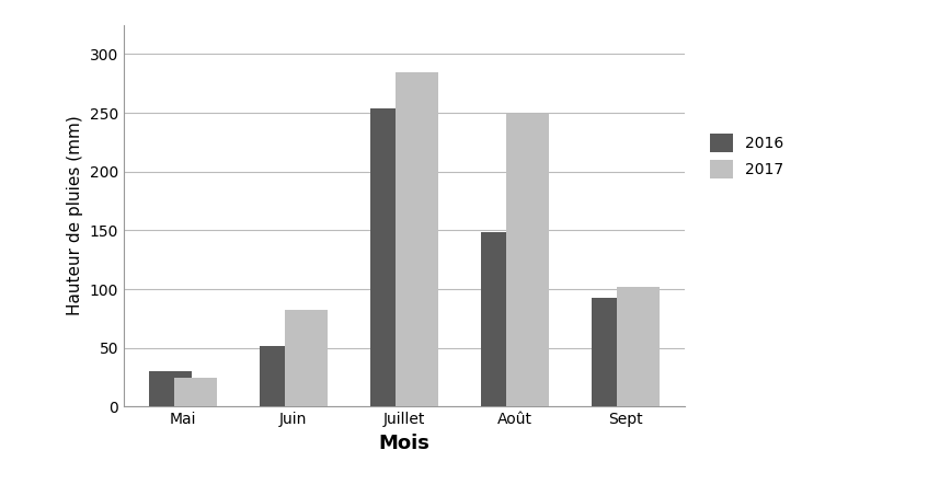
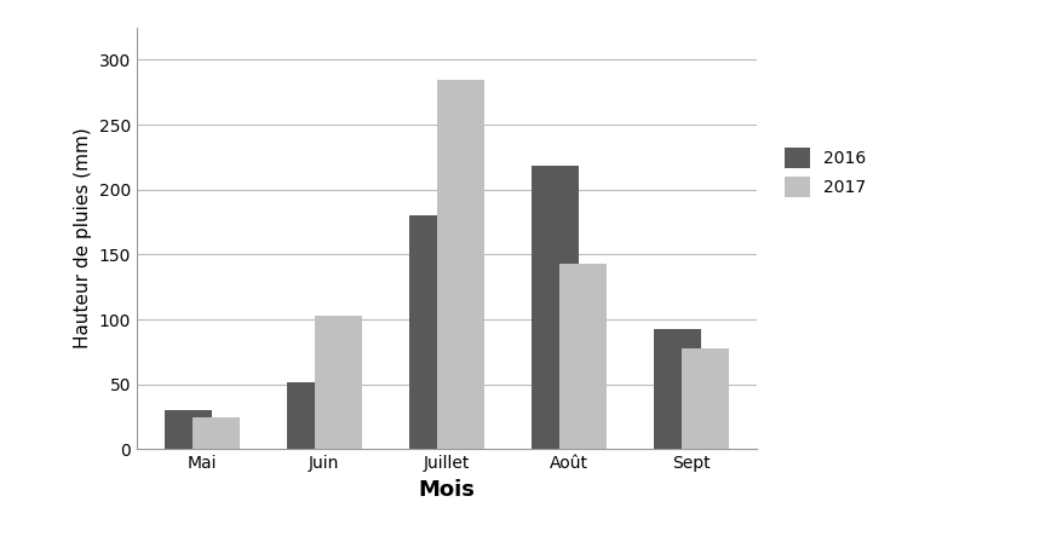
2017/Juin: 82 -> 103
2016/Juillet: 254 -> 180
2016/Août: 149 -> 218
2017/Août: 249 -> 143
2017/Sept: 102 -> 78
